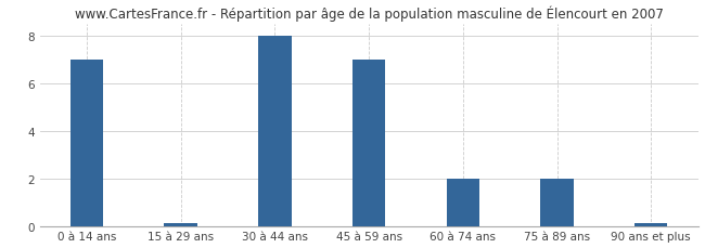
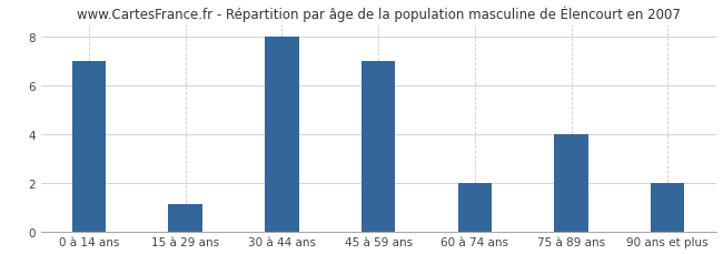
15 à 29 ans: 0.1 -> 1.1
75 à 89 ans: 2.0 -> 4.0
90 ans et plus: 0.1 -> 2.0
